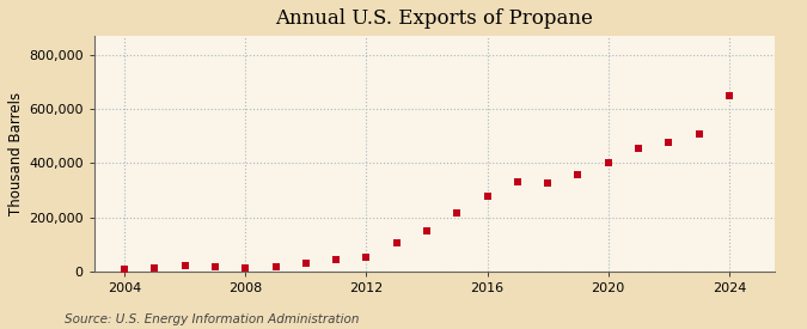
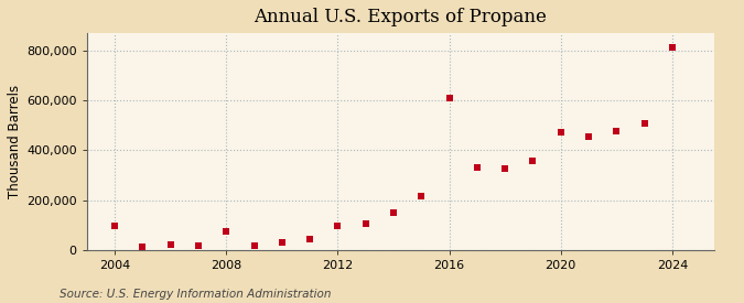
2004: 8,000 -> 95,000
2008: 14,000 -> 75,000
2012: 55,000 -> 95,000
2016: 278,000 -> 610,000
2020: 400,000 -> 470,000
2024: 648,000 -> 810,000
